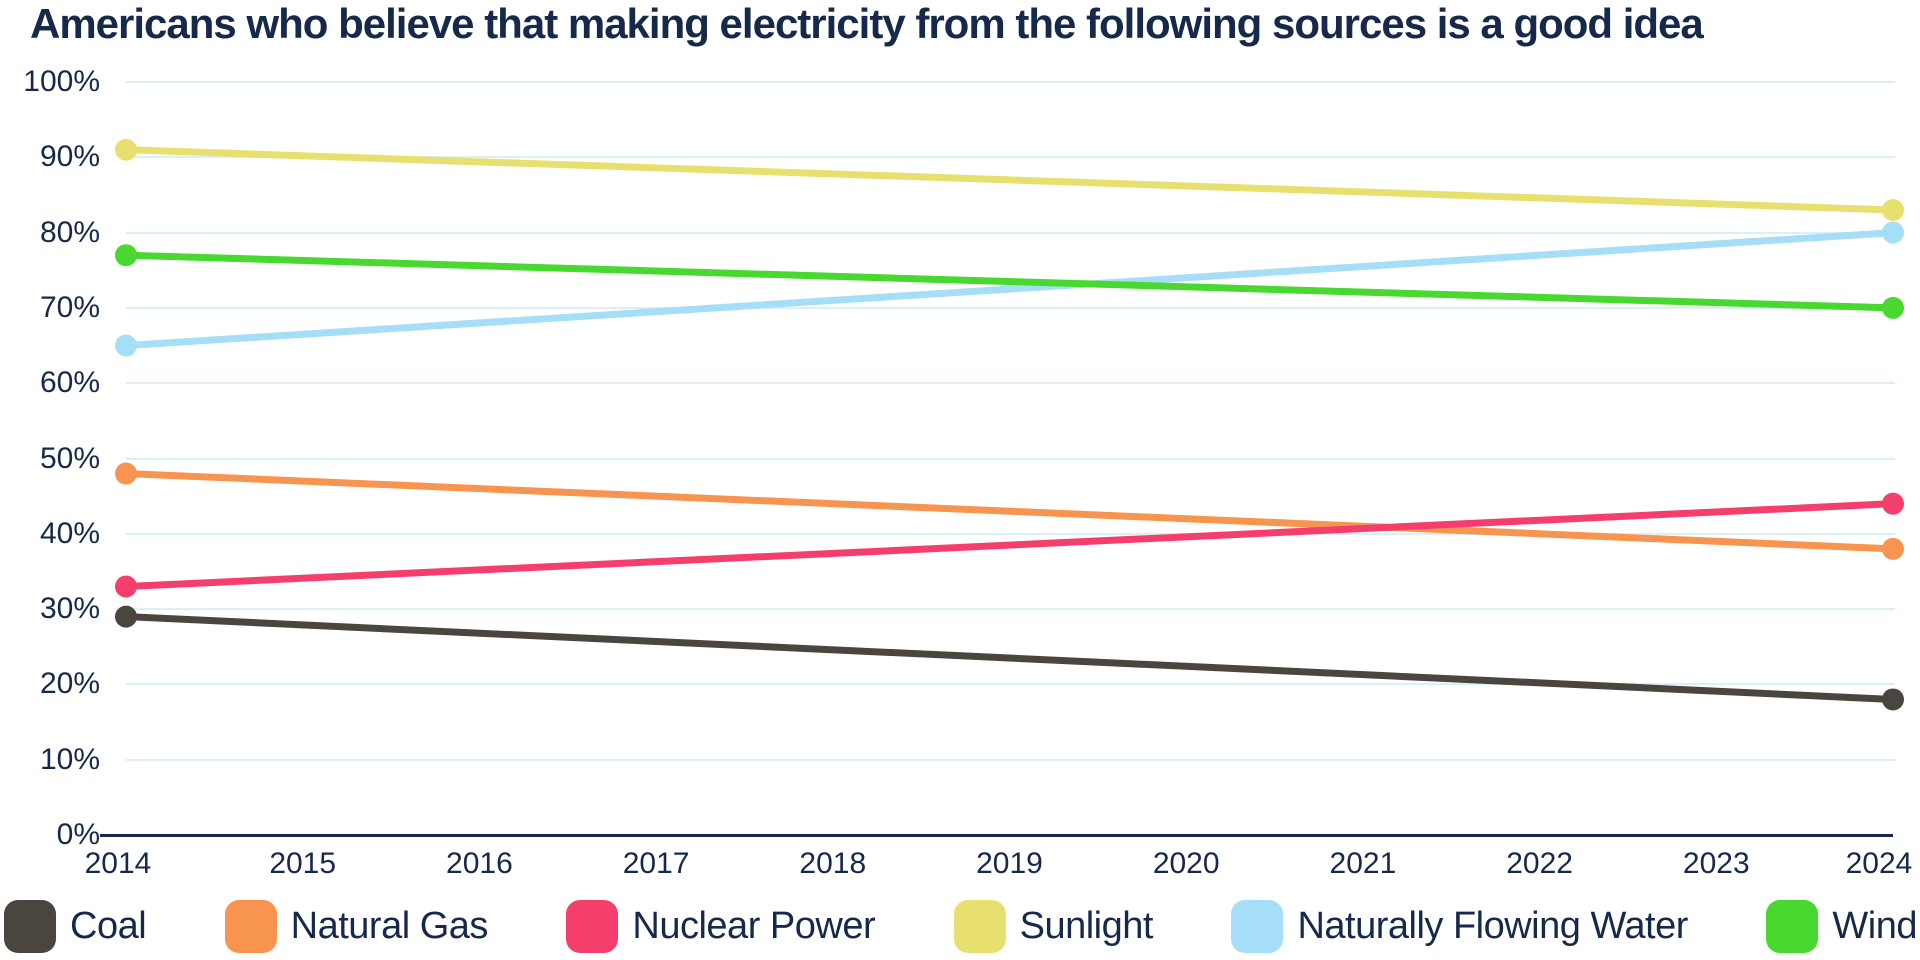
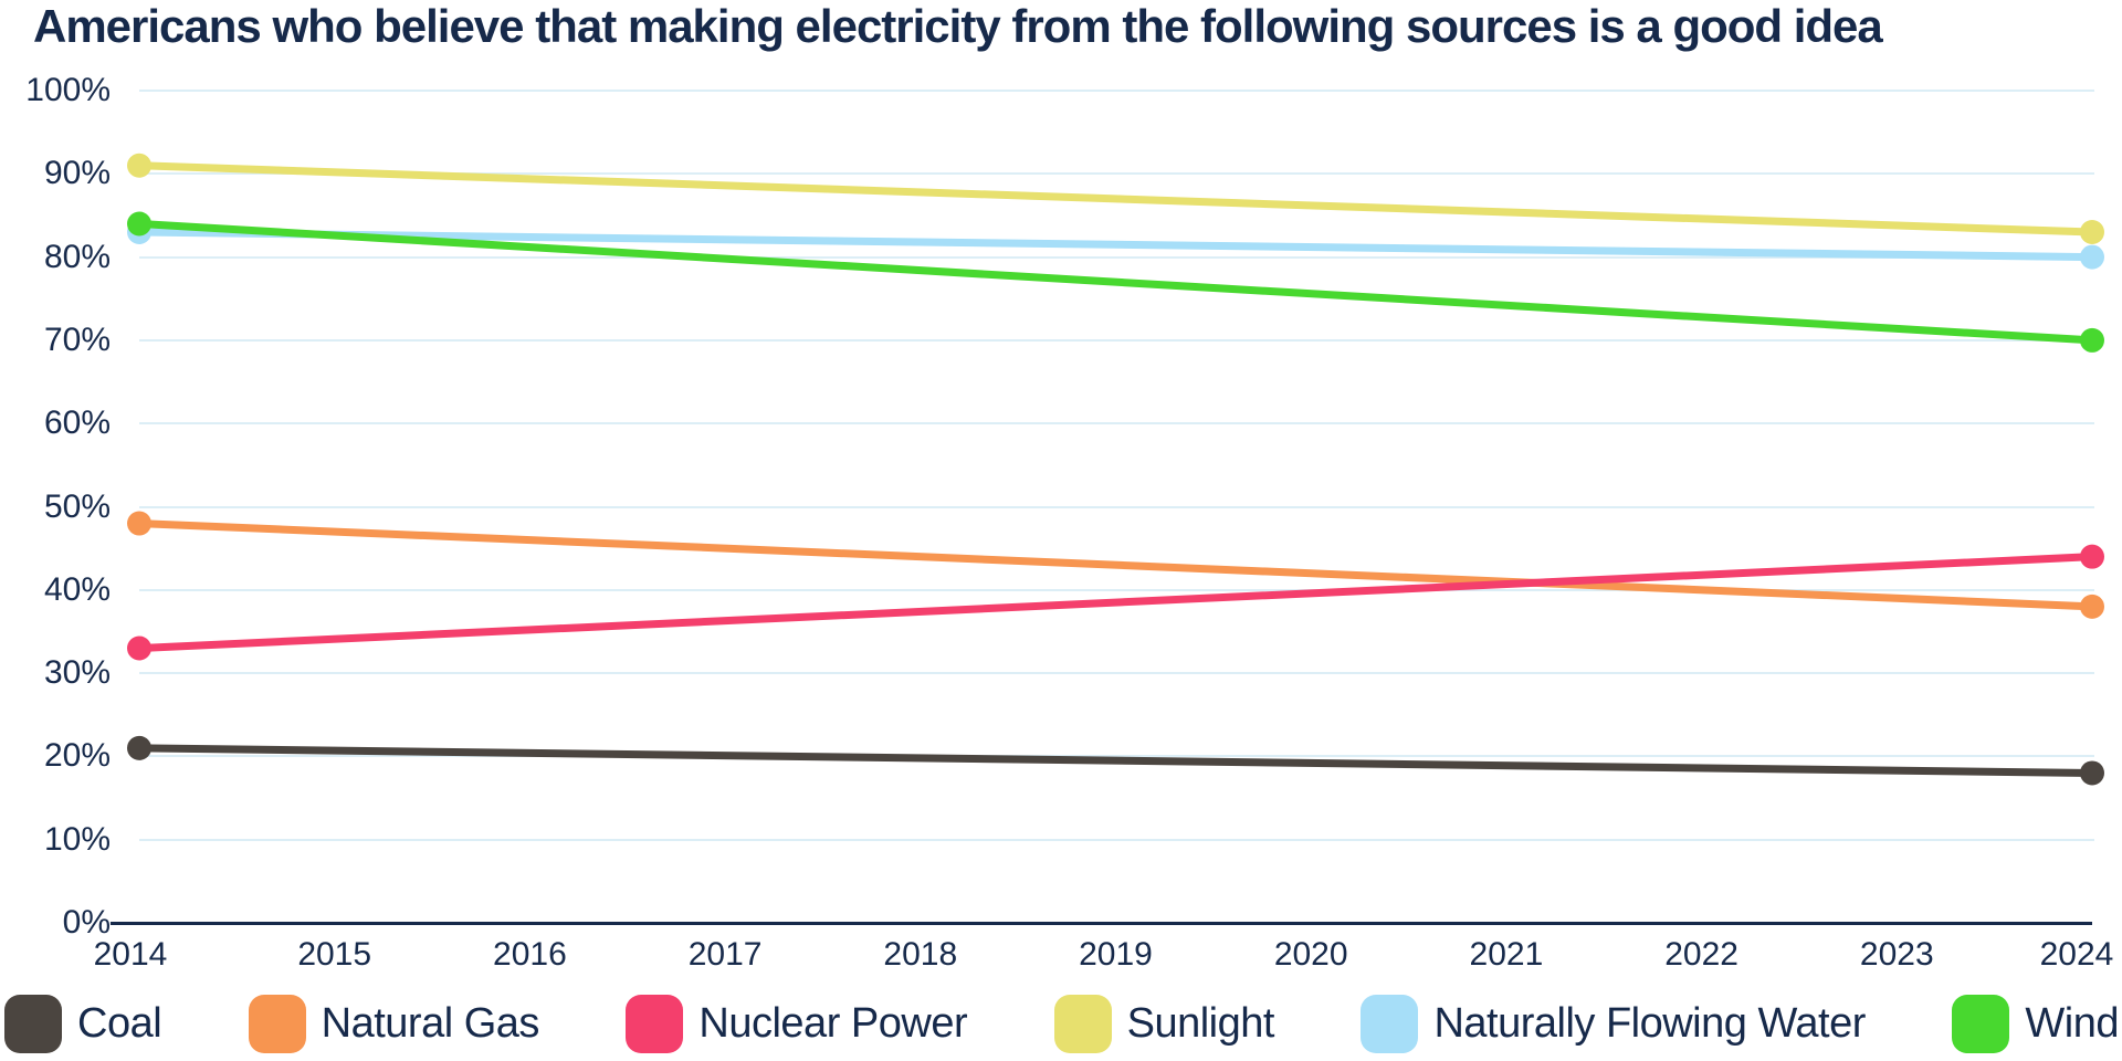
Coal/2014: 29% -> 21%
Naturally Flowing Water/2014: 65% -> 83%
Wind/2014: 77% -> 84%
